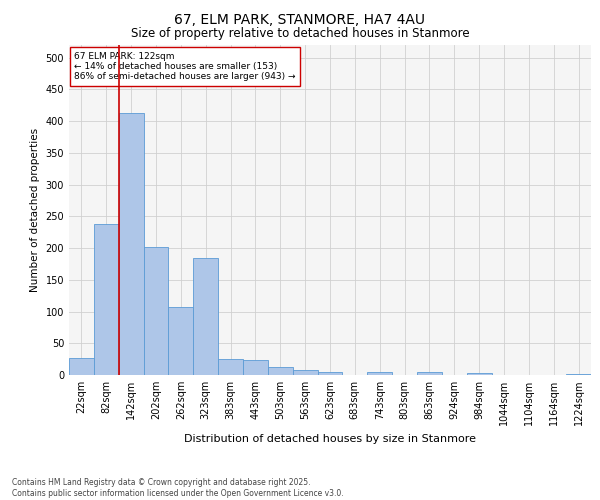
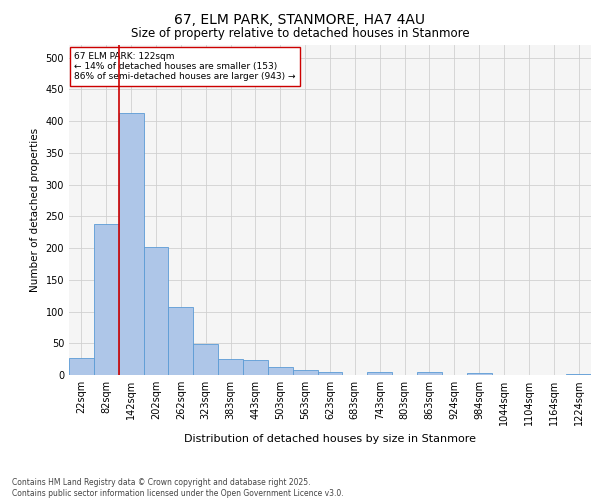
323sqm: 184 -> 49
